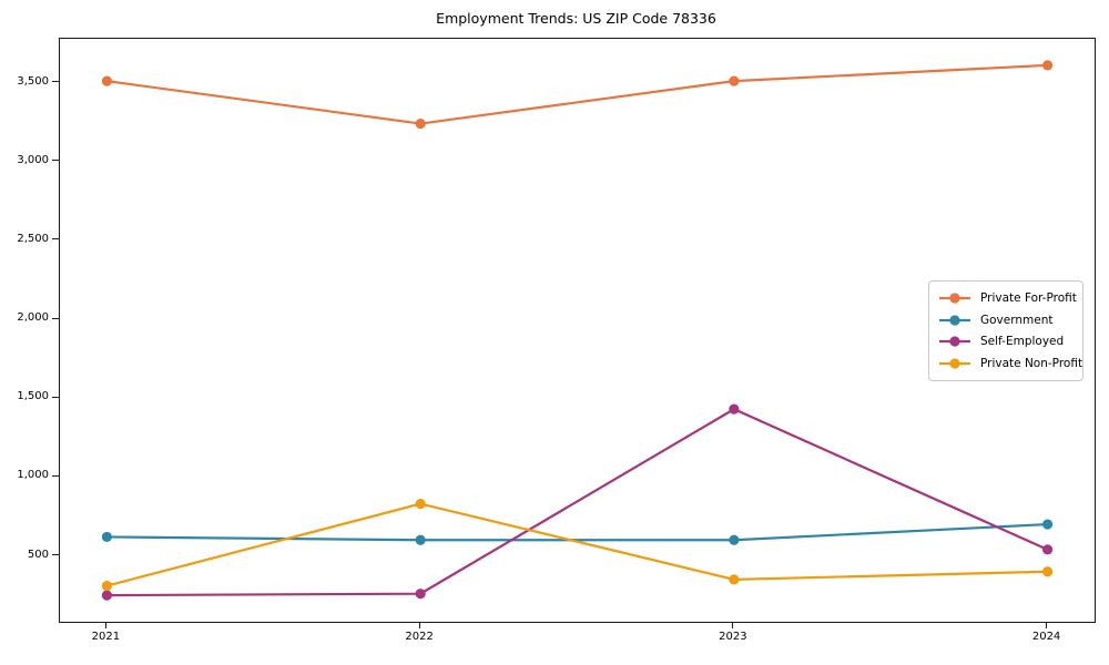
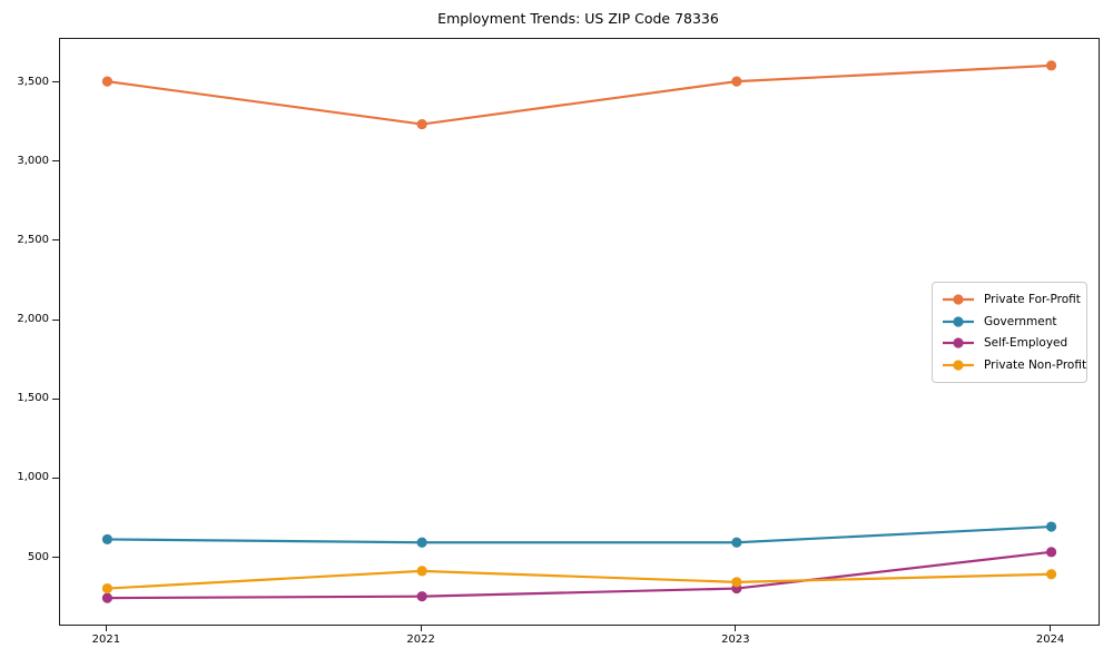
Private Non-Profit/2022: 830 -> 420
Self-Employed/2023: 1430 -> 310
